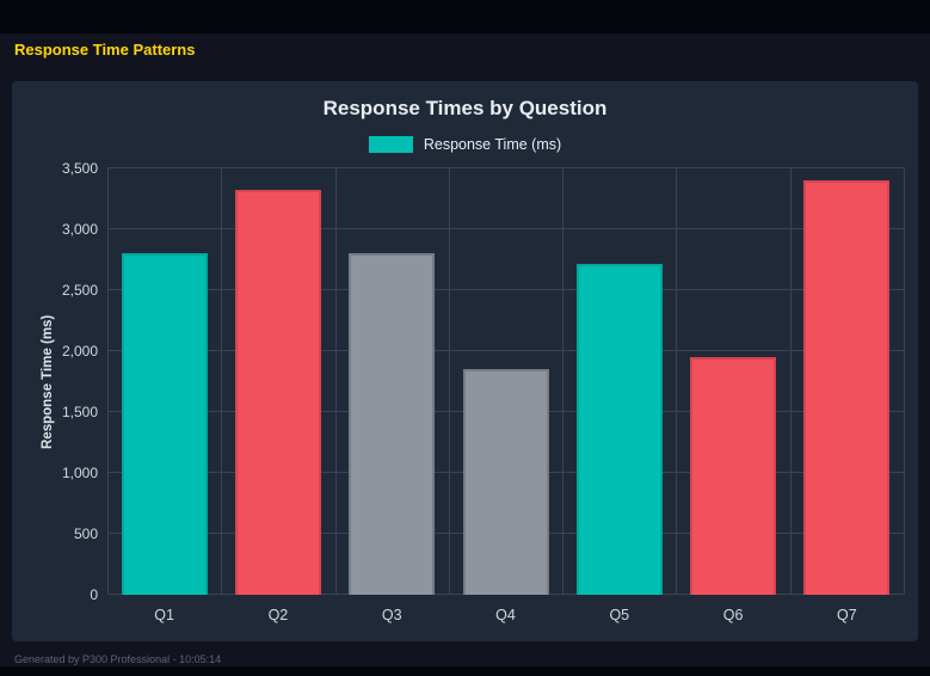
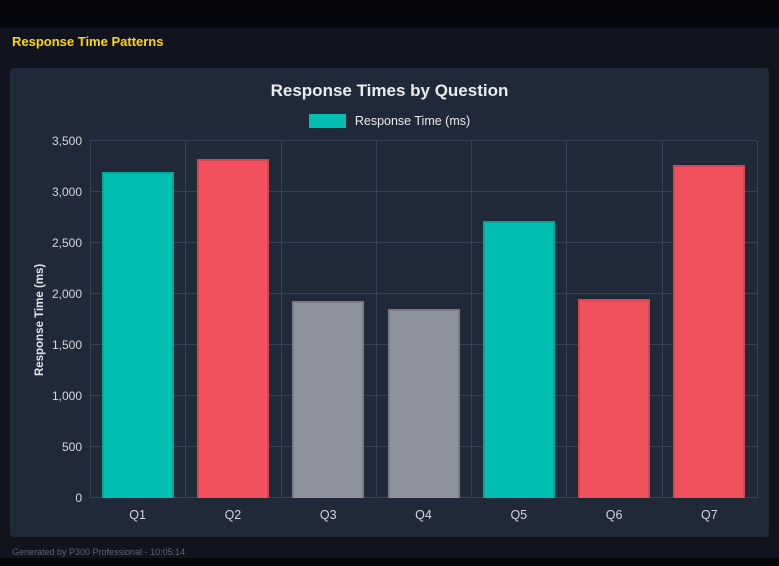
Q1: 2800 -> 3200
Q3: 2800 -> 1930
Q7: 3400 -> 3260
